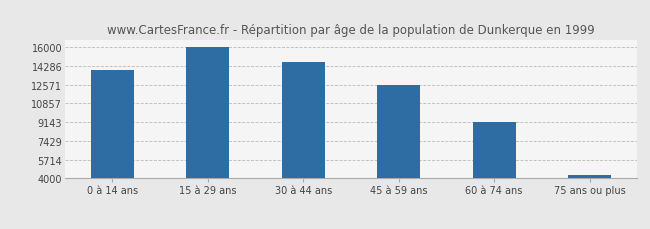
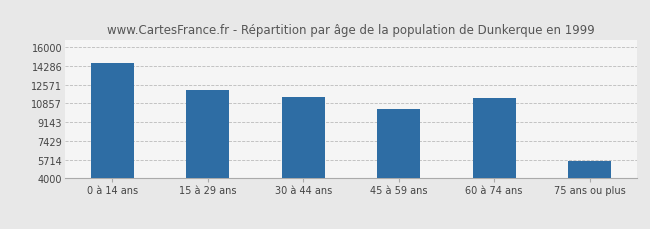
0 à 14 ans: 13900 -> 14500
15 à 29 ans: 16000 -> 12100
30 à 44 ans: 14600 -> 11400
45 à 59 ans: 12600 -> 10300
60 à 74 ans: 9100 -> 11300
75 ans ou plus: 4300 -> 5600
